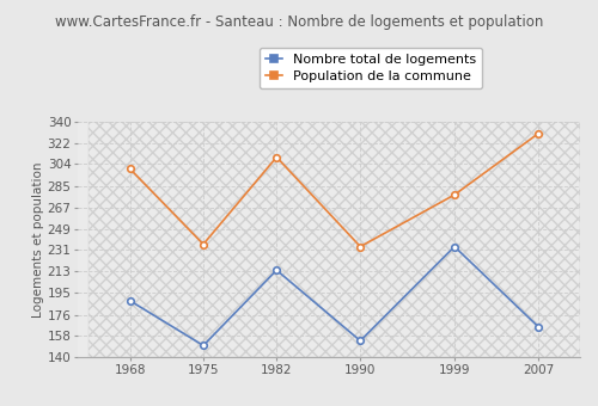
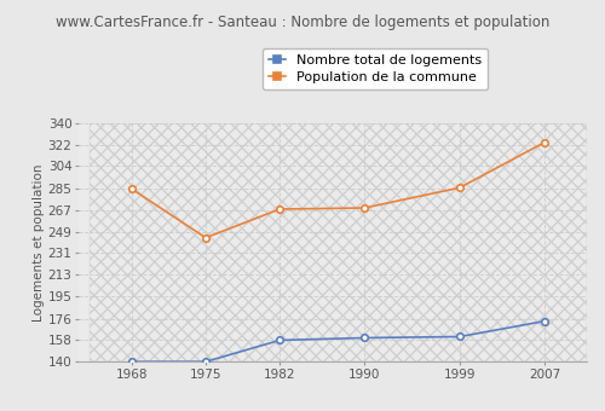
Nombre total de logements/1968: 188 -> 140
Population de la commune/1968: 300 -> 285
Nombre total de logements/1975: 150 -> 140
Population de la commune/1975: 236 -> 244
Nombre total de logements/1982: 214 -> 158
Population de la commune/1982: 310 -> 268
Nombre total de logements/1990: 154 -> 160
Population de la commune/1990: 234 -> 269
Nombre total de logements/1999: 234 -> 161
Population de la commune/1999: 278 -> 286
Nombre total de logements/2007: 166 -> 174
Population de la commune/2007: 330 -> 324
